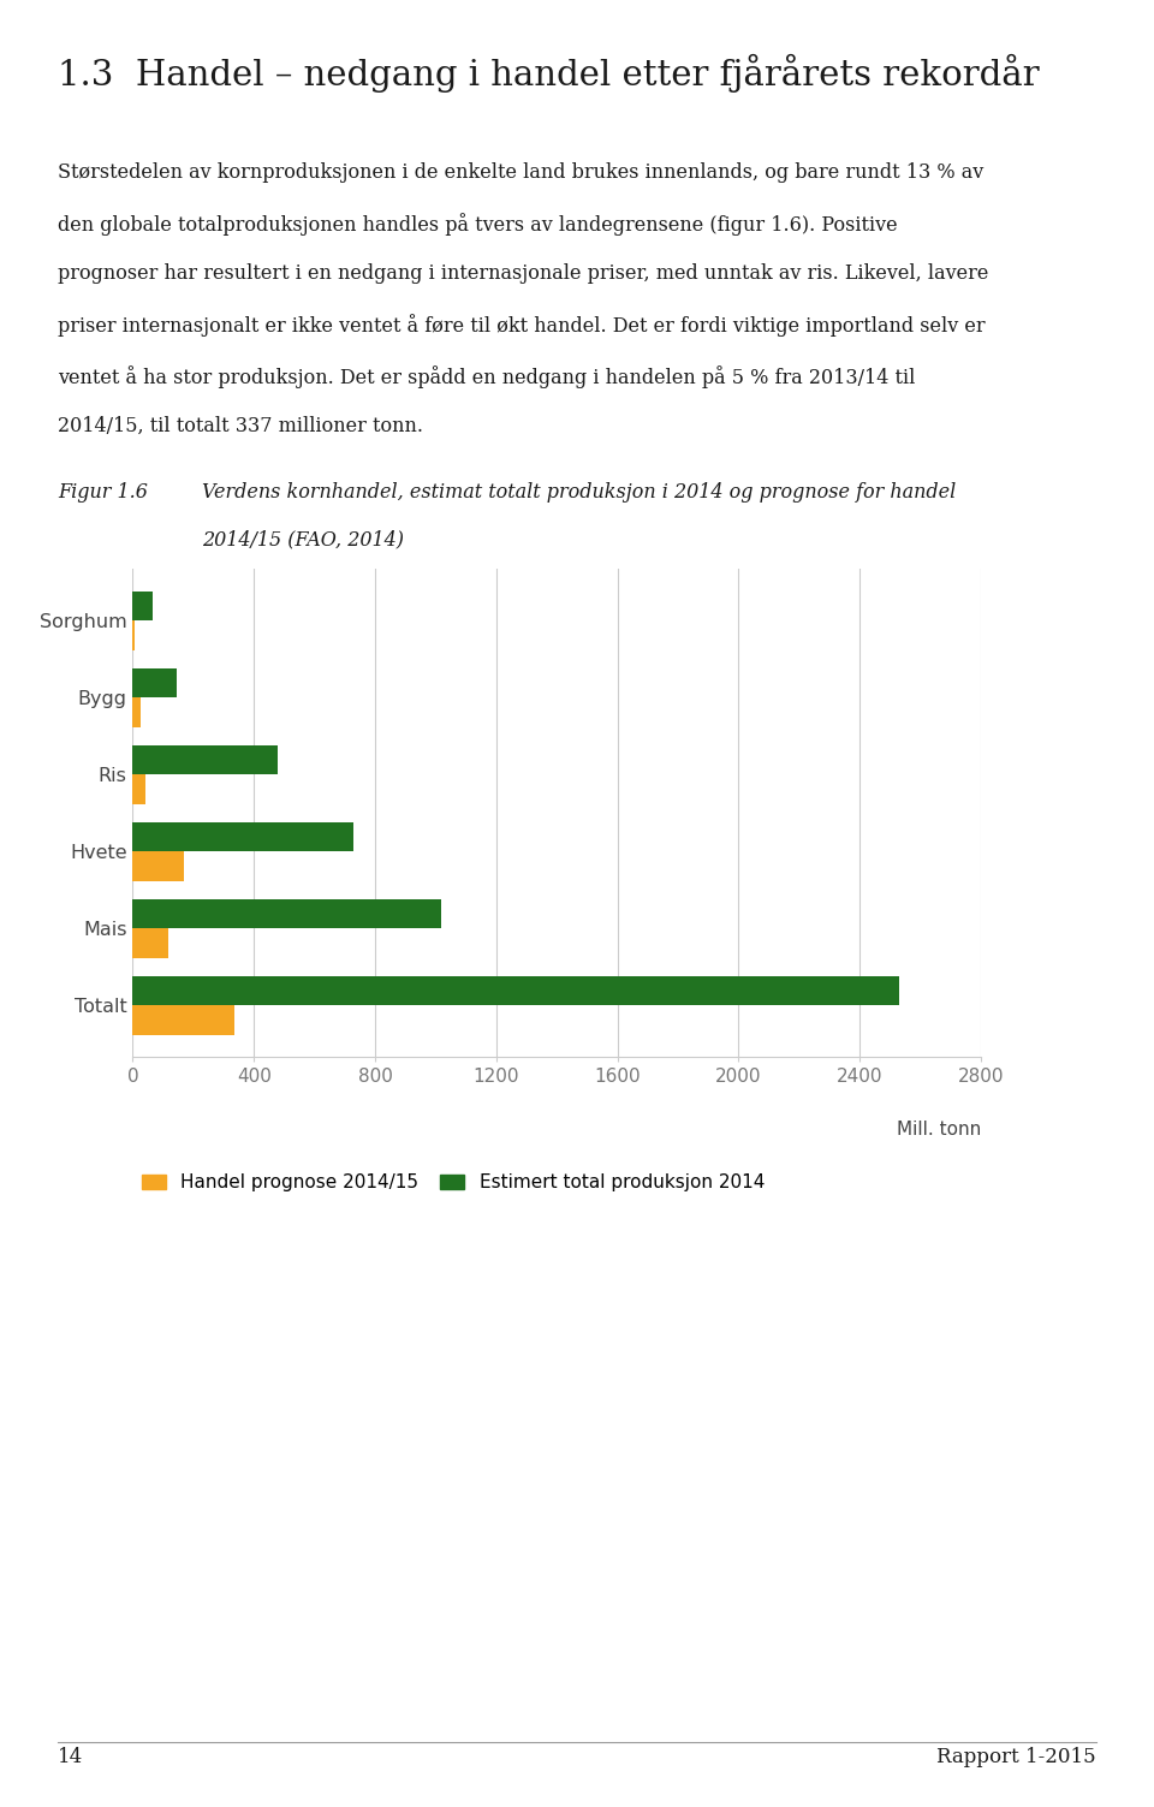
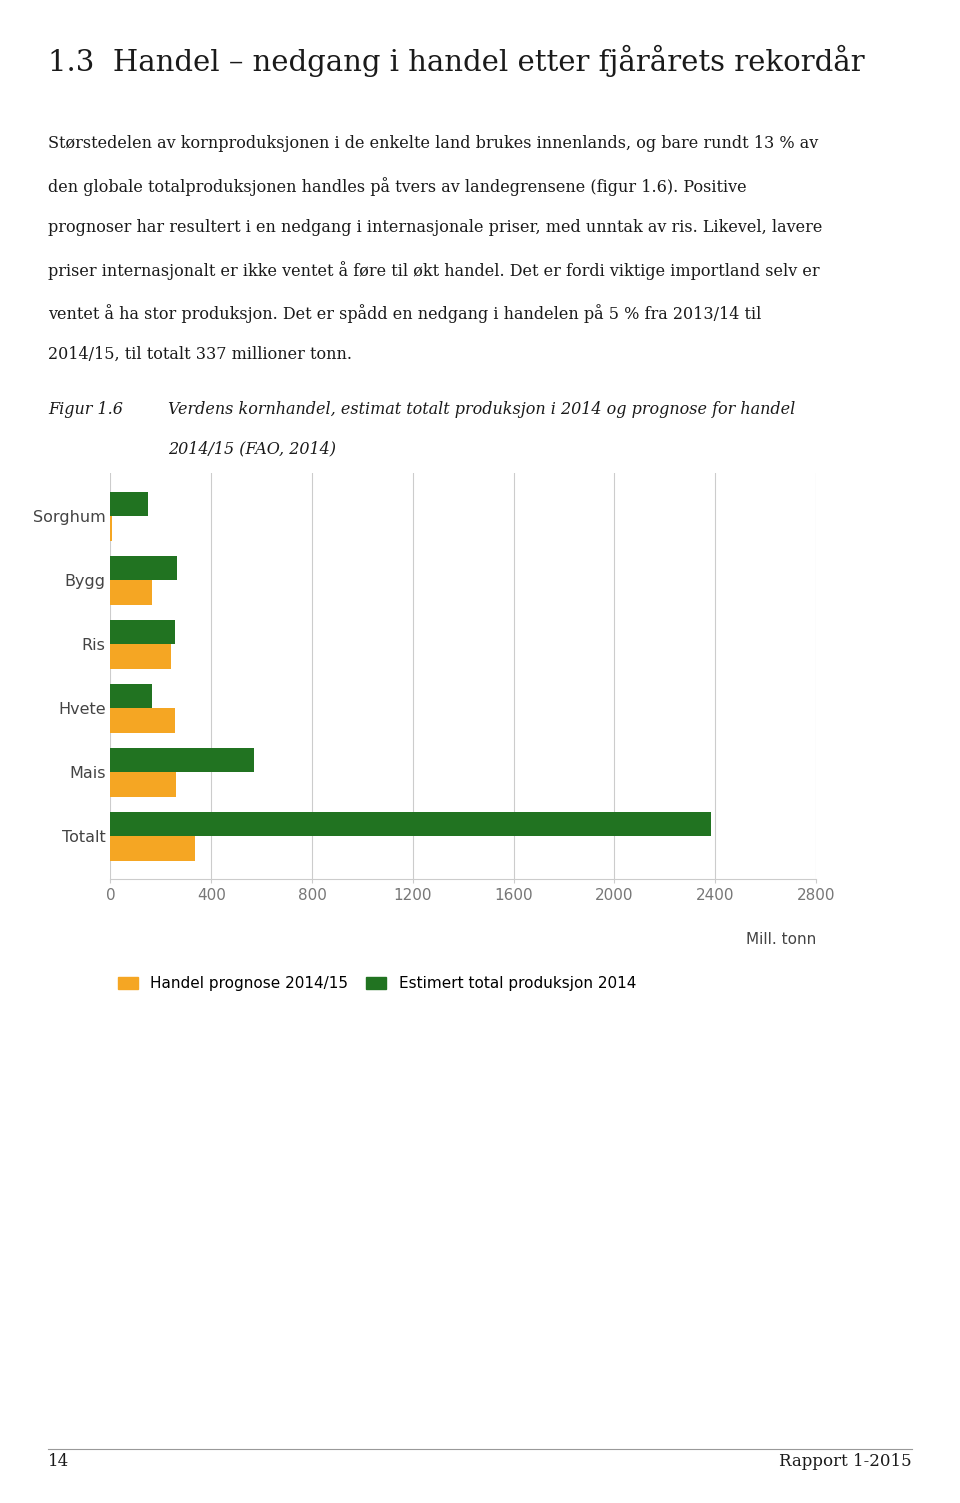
Estimert total produksjon 2014/Sorghum: 65 -> 150
Estimert total produksjon 2014/Bygg: 144 -> 265
Handel prognose 2014/15/Bygg: 25 -> 165
Estimert total produksjon 2014/Ris: 480 -> 255
Handel prognose 2014/15/Ris: 43 -> 240
Estimert total produksjon 2014/Hvete: 730 -> 165
Handel prognose 2014/15/Hvete: 170 -> 255
Estimert total produksjon 2014/Mais: 1020 -> 570
Handel prognose 2014/15/Mais: 118 -> 260
Estimert total produksjon 2014/Totalt: 2530 -> 2385
